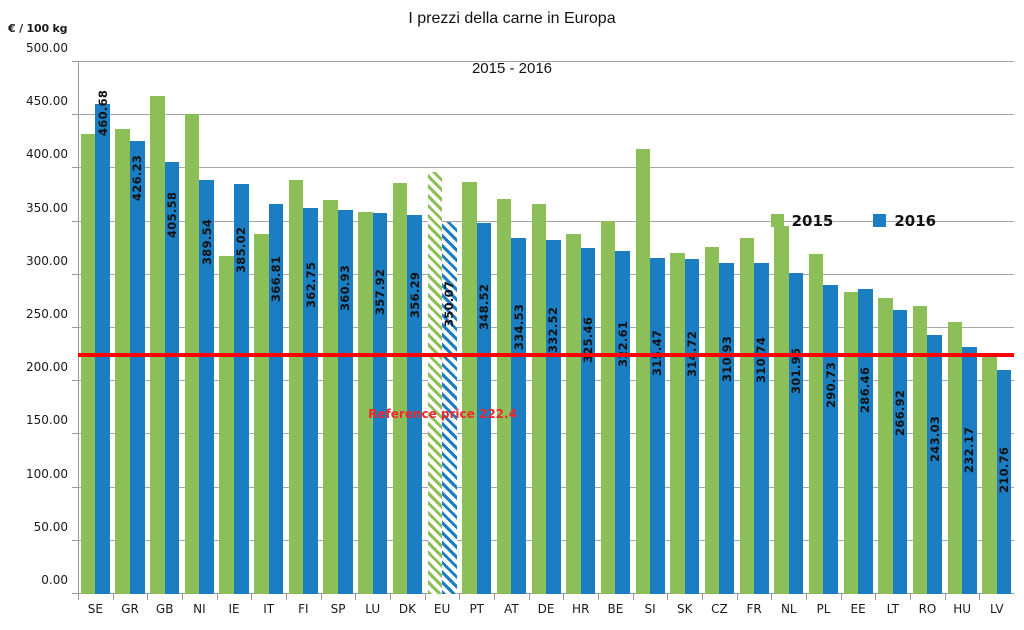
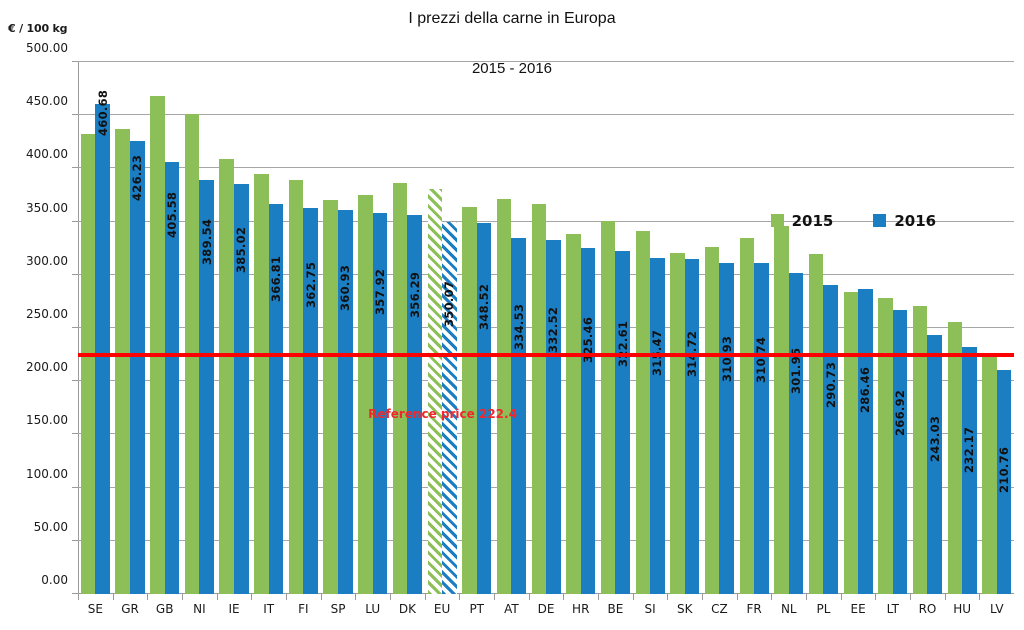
2015/IE: 318 -> 409
2015/IT: 338 -> 394
2015/LU: 359 -> 375
2015/EU: 397 -> 380
2015/PT: 387 -> 364
2015/SI: 418 -> 341
